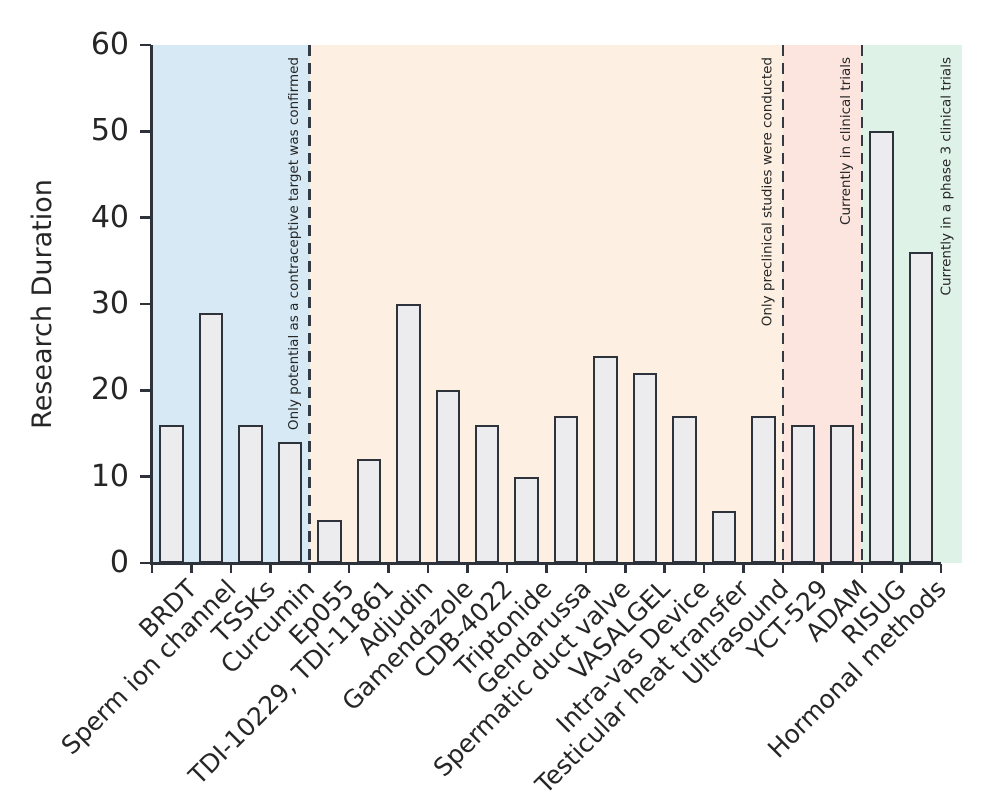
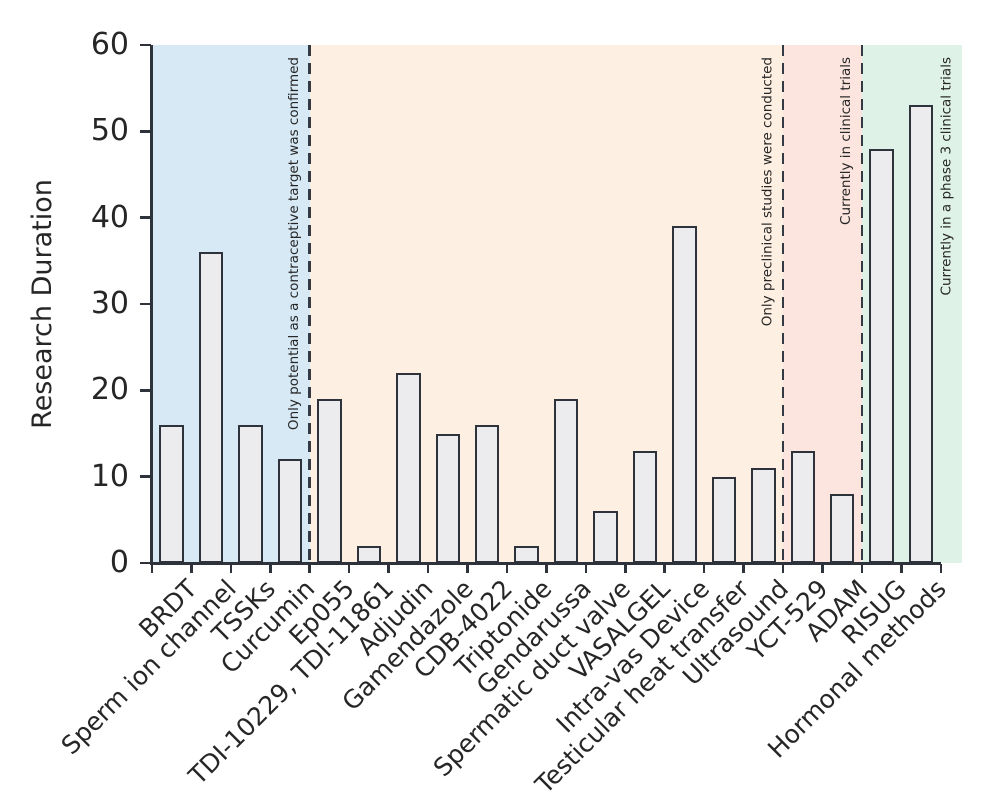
Sperm ion channel: 29 -> 36
Curcumin: 14 -> 12
Ep055: 5 -> 19
TDI-10229, TDI-11861: 12 -> 2
Adjudin: 30 -> 22
Gamendazole: 20 -> 15
Triptonide: 10 -> 2
Gendarussa: 17 -> 19
Spermatic duct valve: 24 -> 6
VASALGEL: 22 -> 13
Intra-vas Device: 17 -> 39
Testicular heat transfer: 6 -> 10
Ultrasound: 17 -> 11
YCT-529: 16 -> 13
ADAM: 16 -> 8
RISUG: 50 -> 48
Hormonal methods: 36 -> 53
